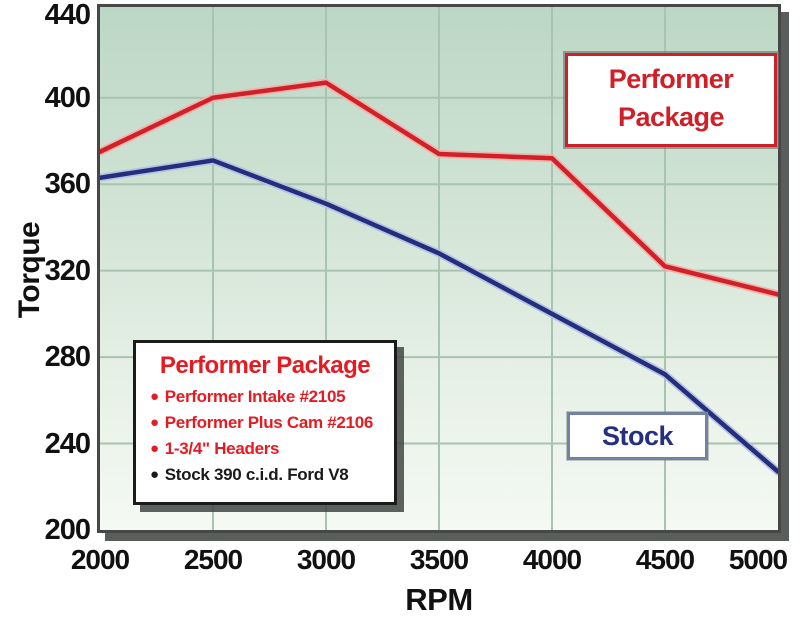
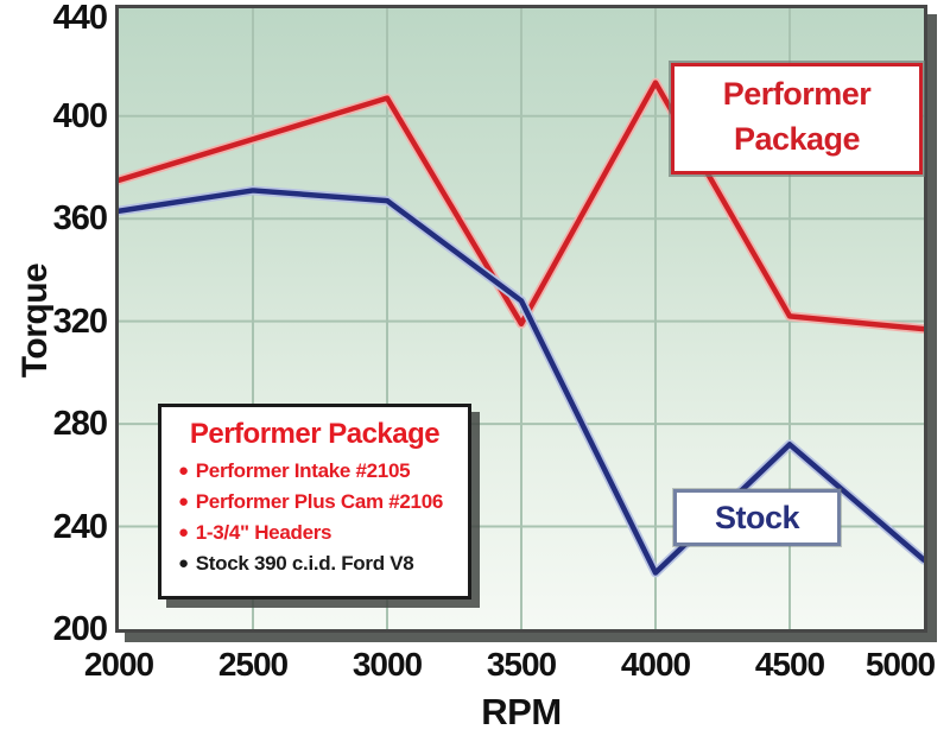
Performer Package/2500: 400 -> 391
Stock/3000: 351 -> 367
Performer Package/3500: 374 -> 319
Performer Package/4000: 372 -> 413
Stock/4000: 300 -> 222
Performer Package/5000: 309 -> 317
